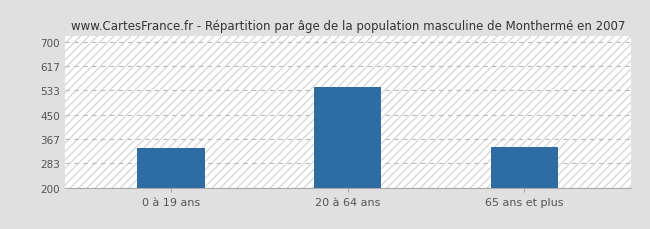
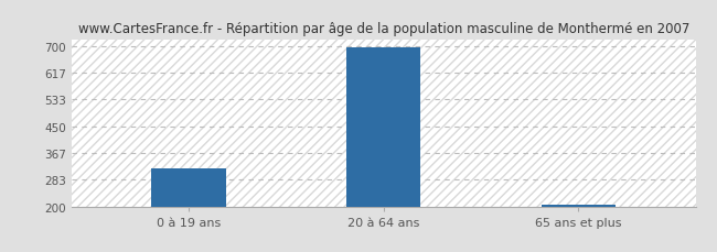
0 à 19 ans: 335 -> 317
20 à 64 ans: 545 -> 697
65 ans et plus: 340 -> 205
